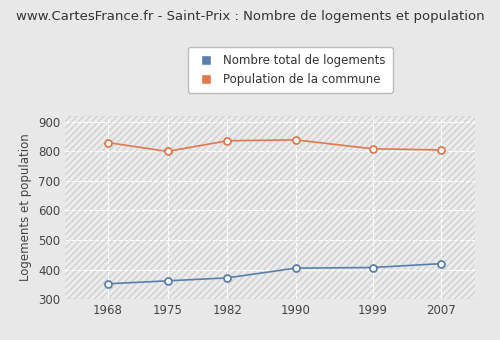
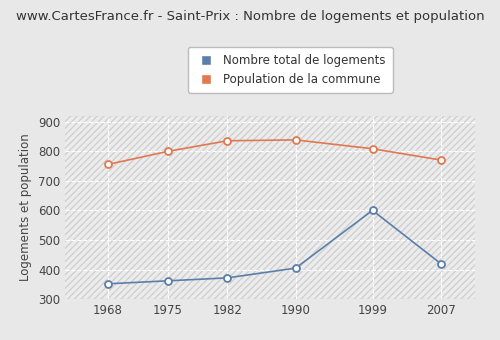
Population de la commune/1968: 829 -> 755
Nombre total de logements/1999: 407 -> 600
Population de la commune/2007: 804 -> 770
